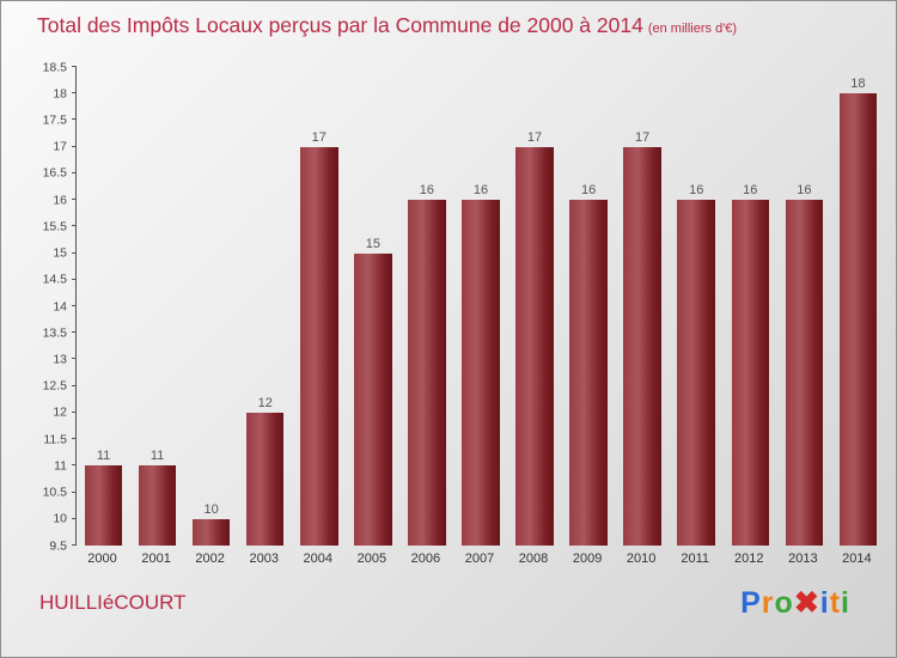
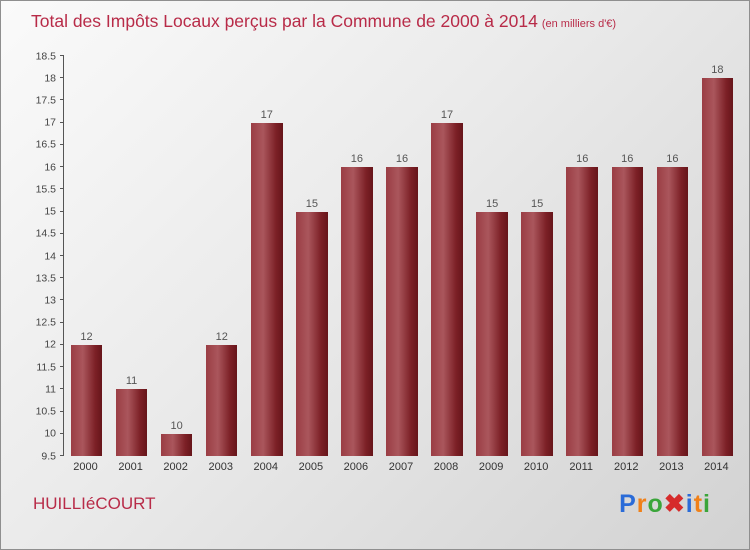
2000: 11 -> 12
2009: 16 -> 15
2010: 17 -> 15
